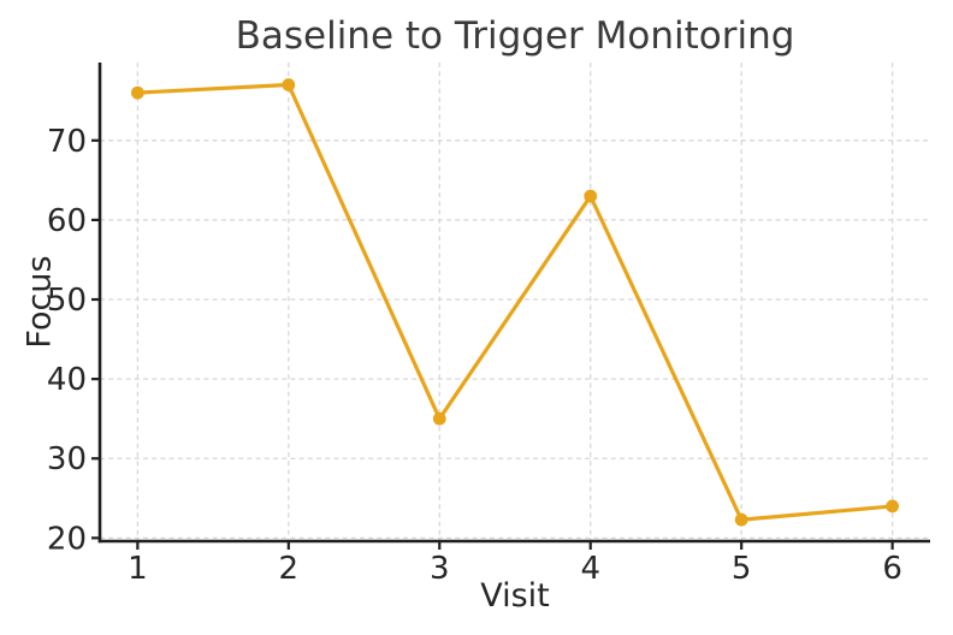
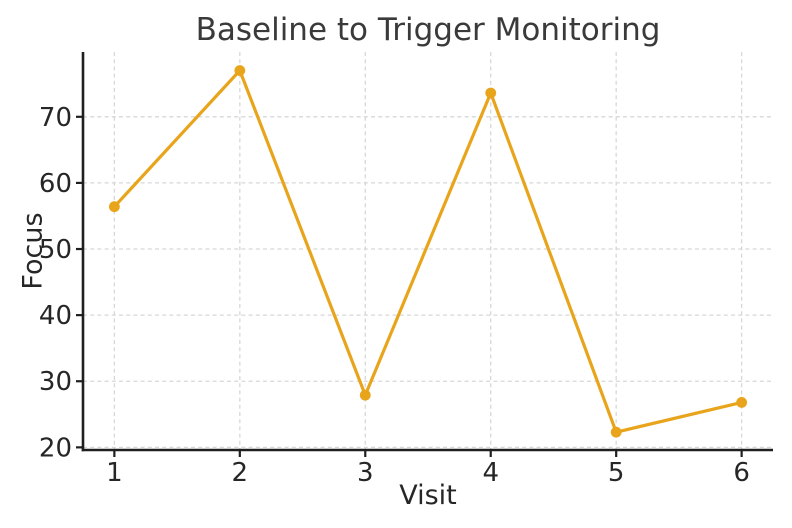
1: 76 -> 56
3: 35 -> 28
4: 63 -> 74
6: 24 -> 27
